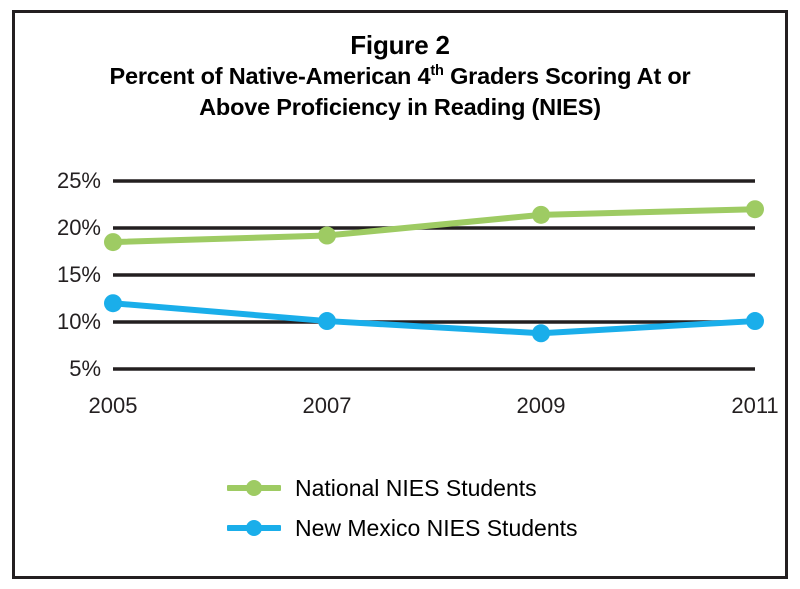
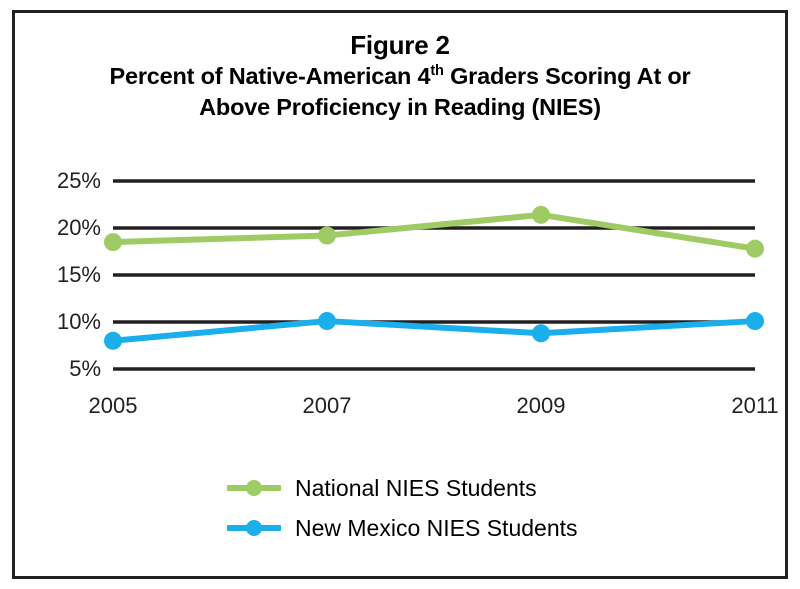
New Mexico NIES Students/2005: 12% -> 8%
National NIES Students/2011: 22% -> 18%
